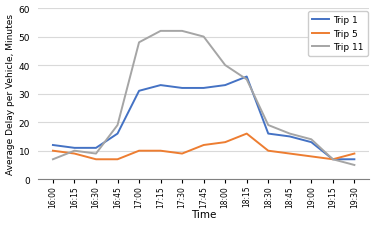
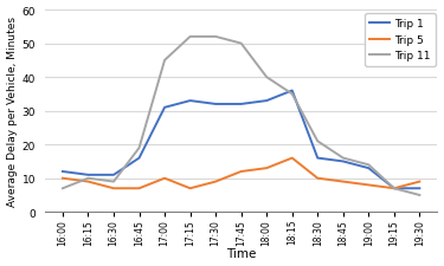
Trip 11/17:00: 48 -> 45
Trip 5/17:15: 10 -> 7
Trip 11/18:30: 19 -> 21
